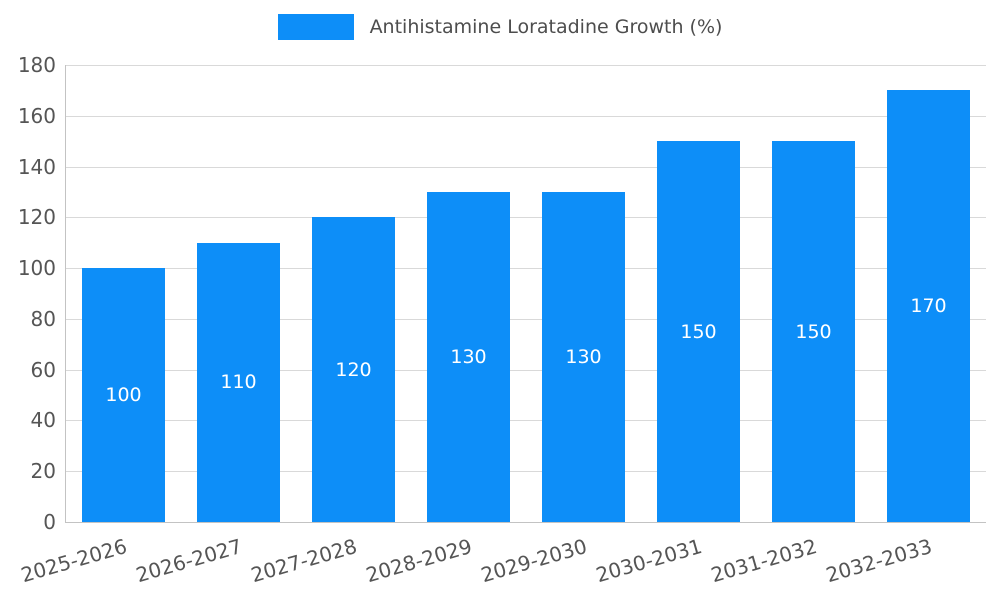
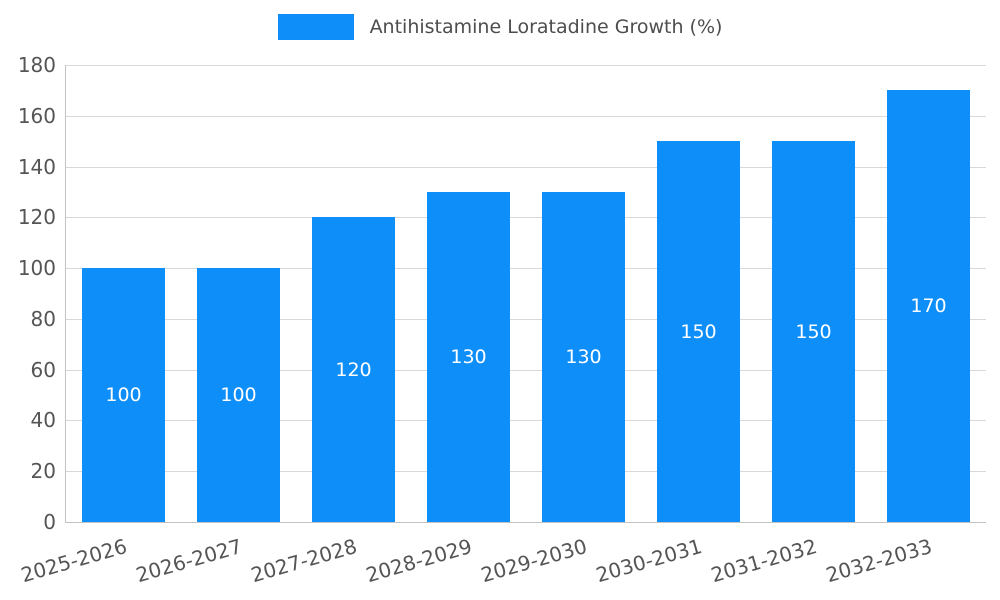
2026-2027: 110 -> 100
